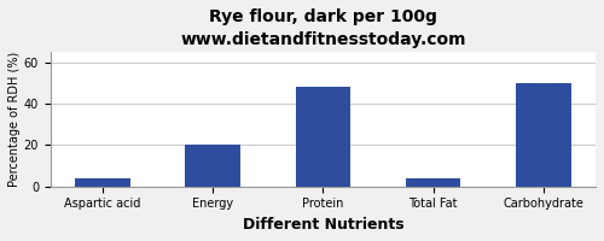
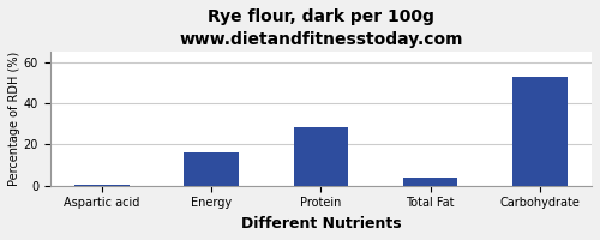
Aspartic acid: 4 -> 0
Energy: 20 -> 16
Protein: 48 -> 28
Carbohydrate: 50 -> 53
